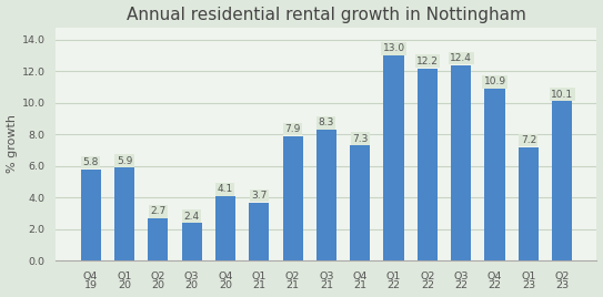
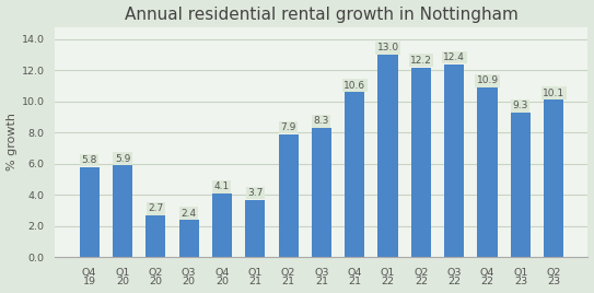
Q4 21: 7.3 -> 10.6
Q1 23: 7.2 -> 9.3
